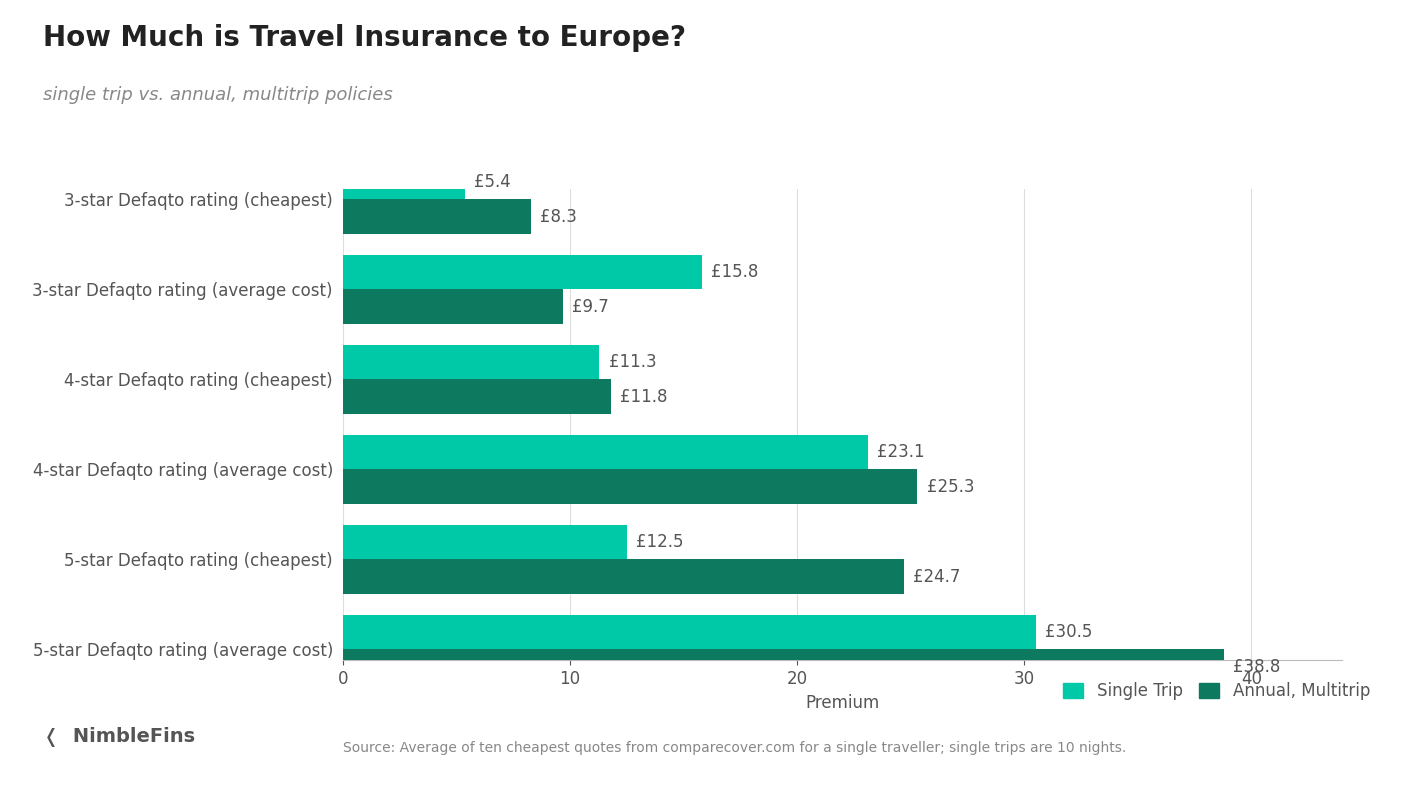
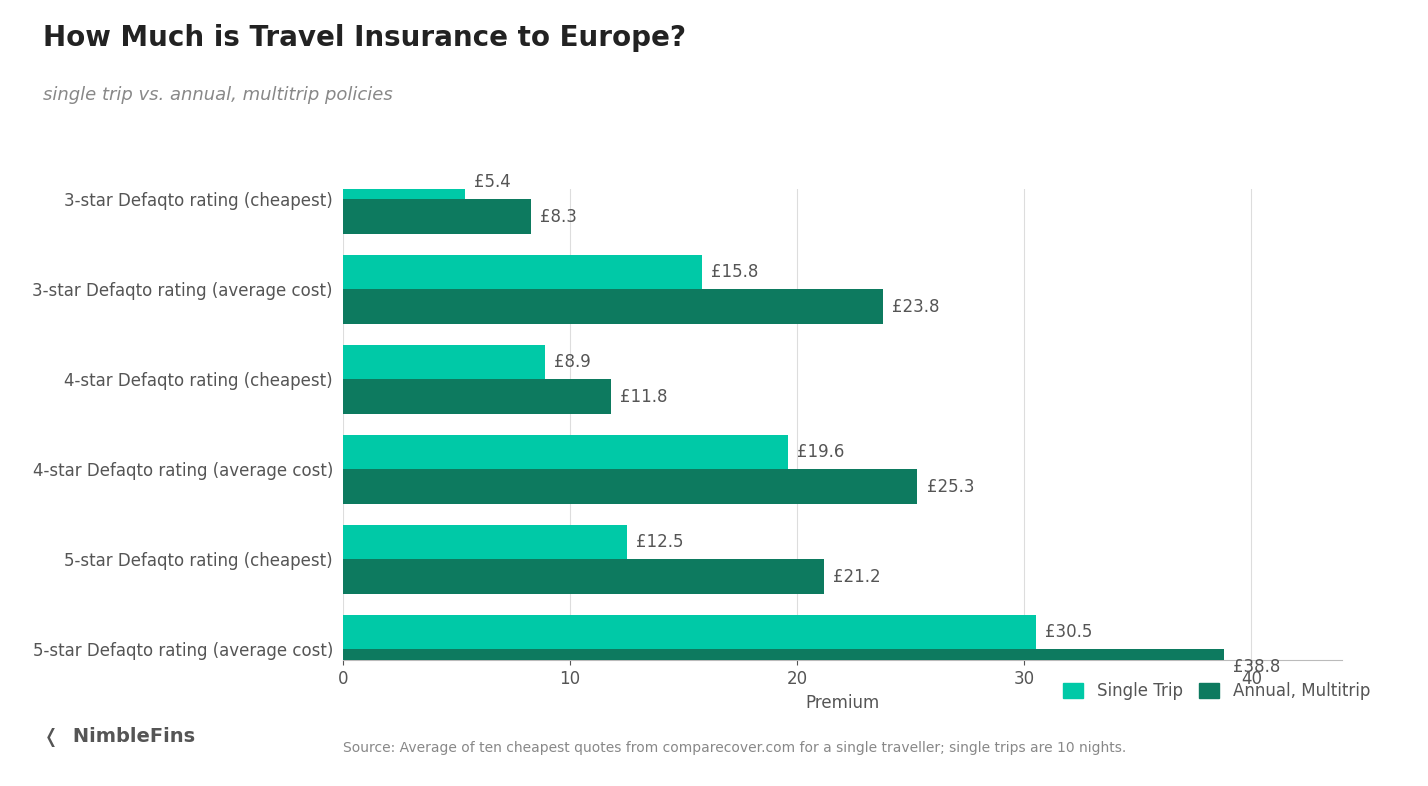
Annual, Multitrip/3-star Defaqto rating (average cost): £9.7 -> £23.8
Single Trip/4-star Defaqto rating (cheapest): £11.3 -> £8.9
Single Trip/4-star Defaqto rating (average cost): £23.1 -> £19.6
Annual, Multitrip/5-star Defaqto rating (cheapest): £24.7 -> £21.2
